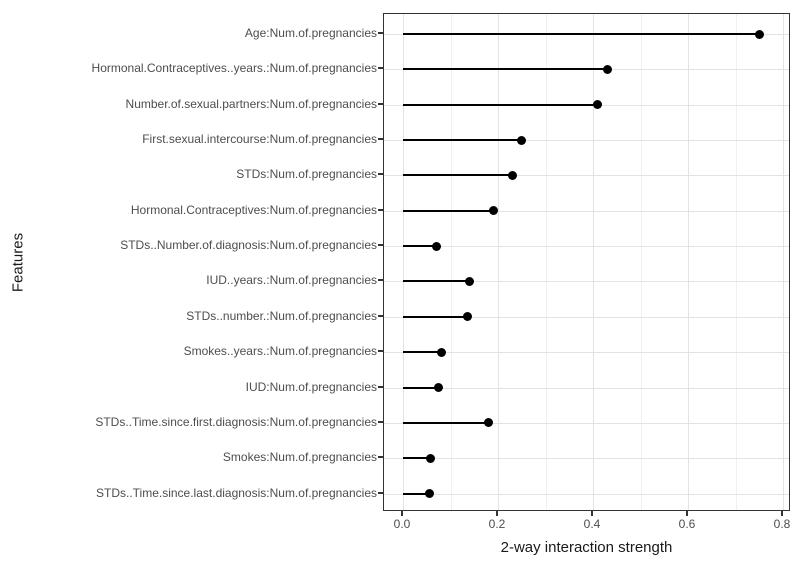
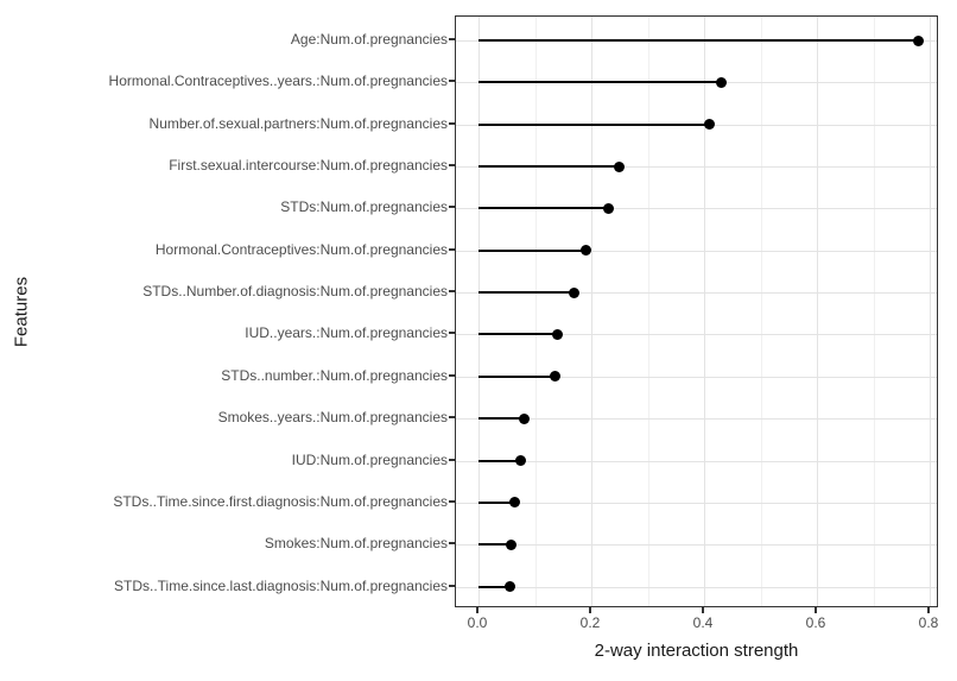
Age:Num.of.pregnancies: 0.75 -> 0.78
STDs..Number.of.diagnosis:Num.of.pregnancies: 0.07 -> 0.17
STDs..Time.since.first.diagnosis:Num.of.pregnancies: 0.18 -> 0.07
